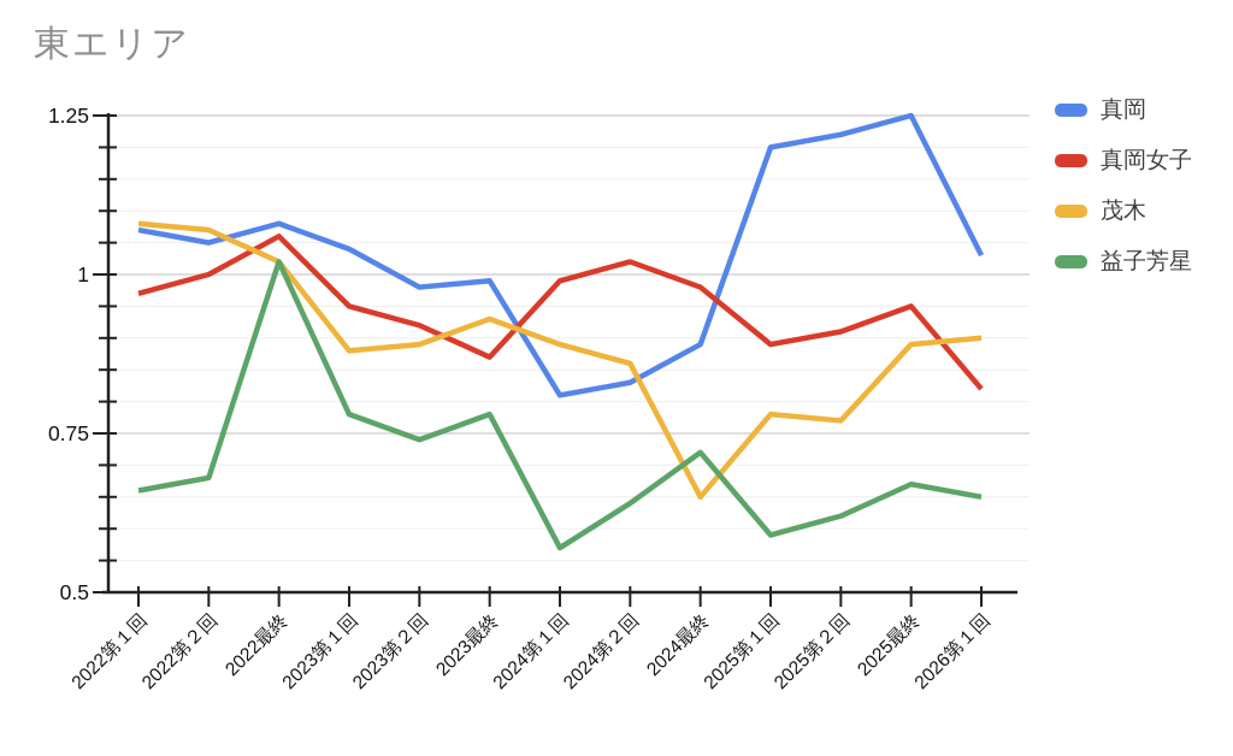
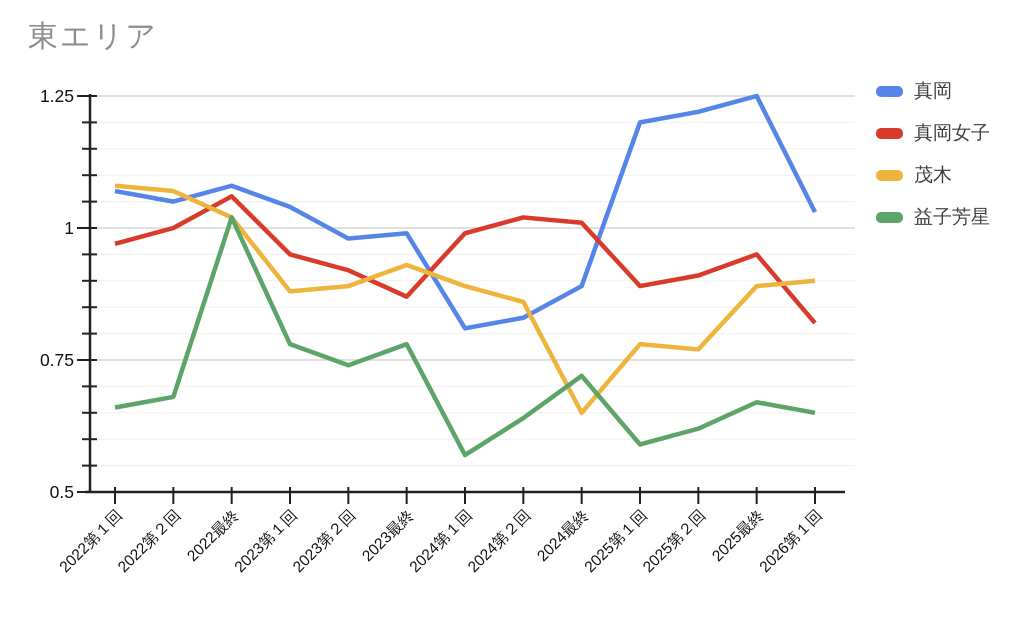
真岡女子/2024最終: 0.98 -> 1.01
